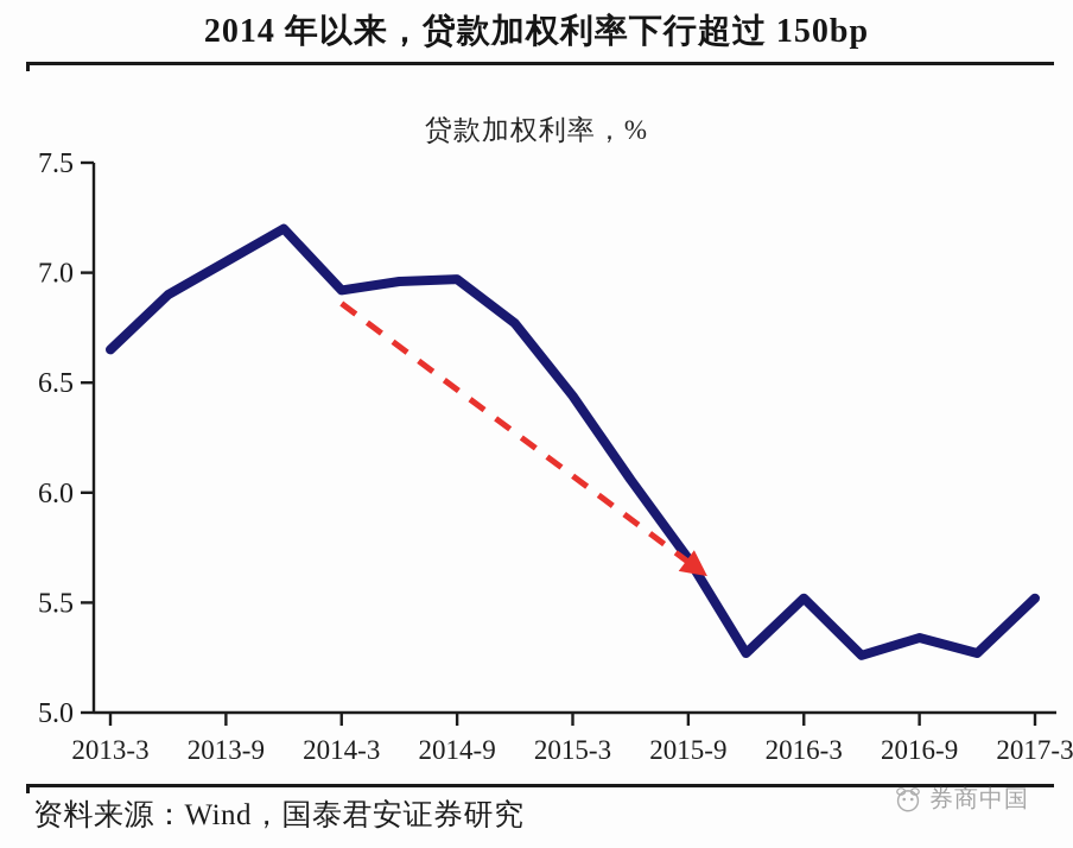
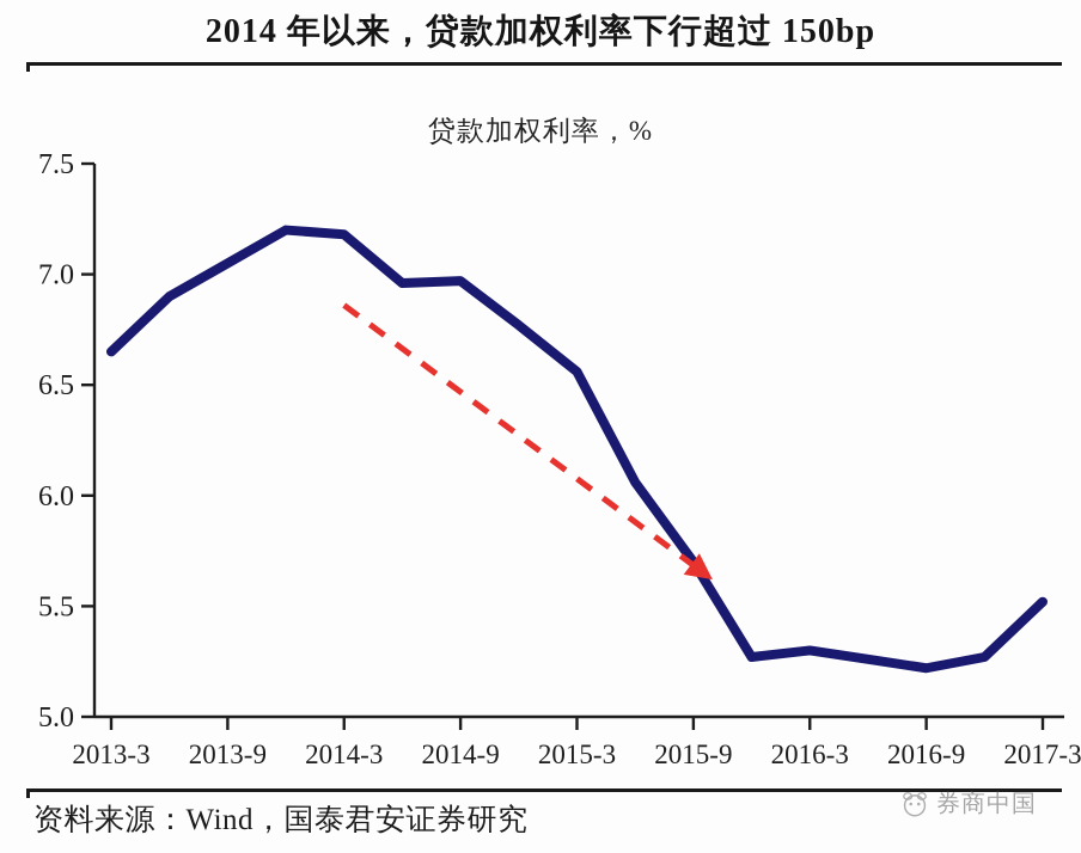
2014-3: 6.92 -> 7.18
2015-3: 6.44 -> 6.56
2016-3: 5.52 -> 5.30
2016-9: 5.34 -> 5.22
